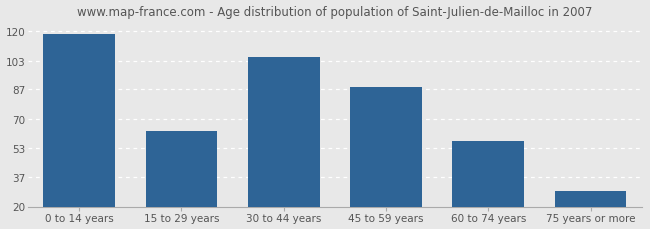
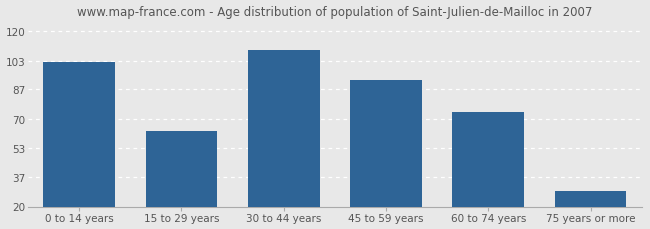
0 to 14 years: 118 -> 102
30 to 44 years: 105 -> 109
45 to 59 years: 88 -> 92
60 to 74 years: 57 -> 74
